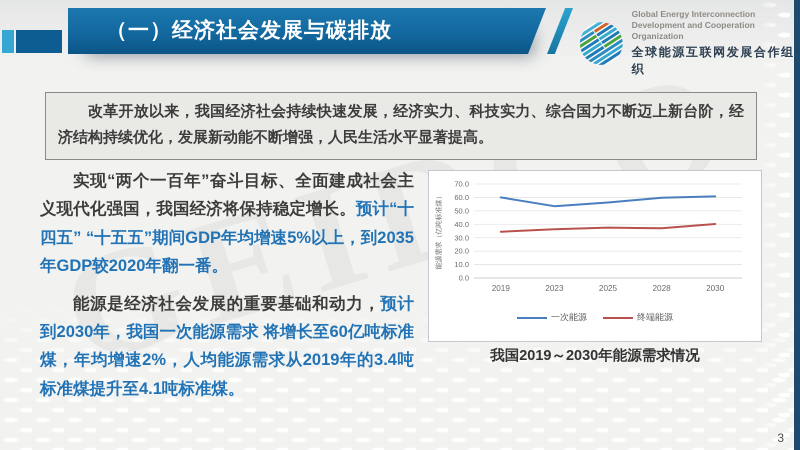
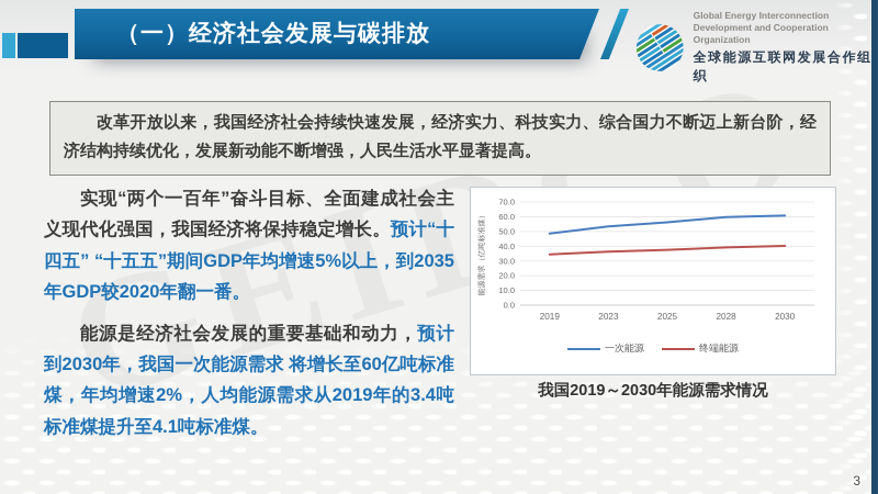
一次能源/2019: 60 -> 49
终端能源/2028: 37 -> 39
